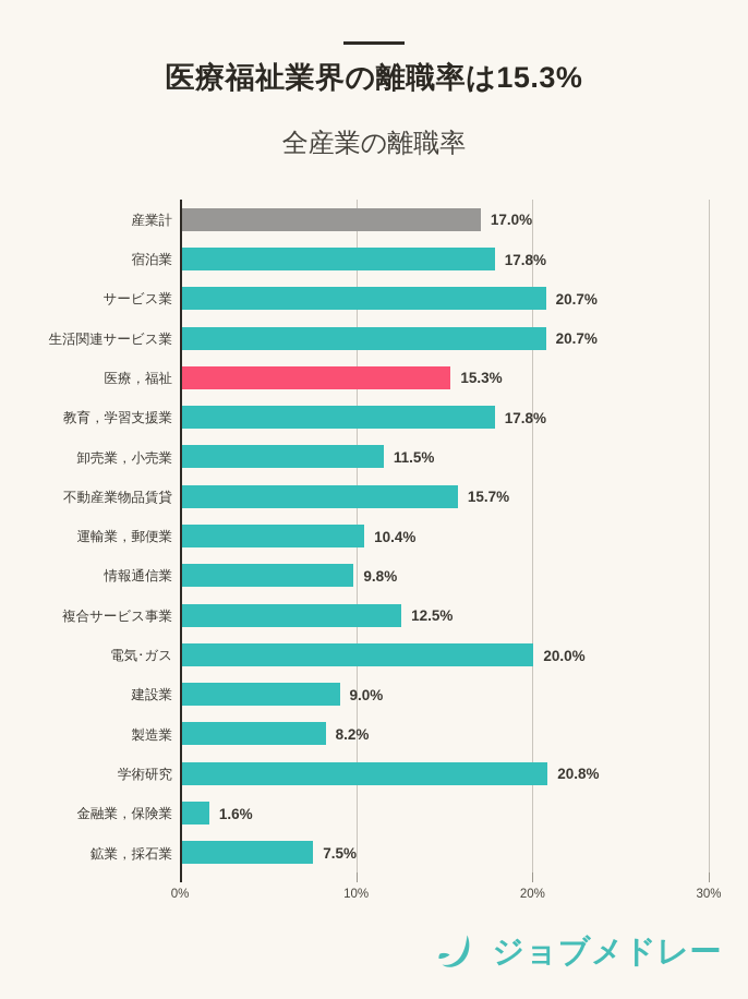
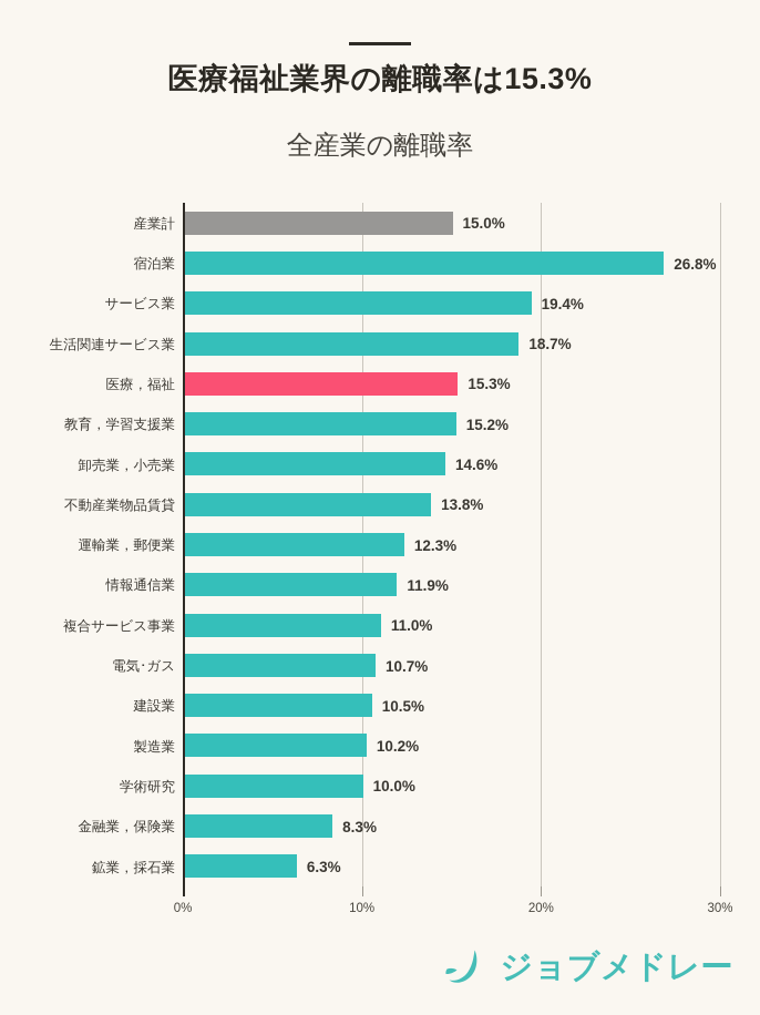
産業計: 17.0% -> 15.0%
宿泊業: 17.8% -> 26.8%
サービス業: 20.7% -> 19.4%
生活関連サービス業: 20.7% -> 18.7%
教育，学習支援業: 17.8% -> 15.2%
卸売業，小売業: 11.5% -> 14.6%
不動産業物品賃貸: 15.7% -> 13.8%
運輸業，郵便業: 10.4% -> 12.3%
情報通信業: 9.8% -> 11.9%
複合サービス事業: 12.5% -> 11.0%
電気･ガス: 20.0% -> 10.7%
建設業: 9.0% -> 10.5%
製造業: 8.2% -> 10.2%
学術研究: 20.8% -> 10.0%
金融業，保険業: 1.6% -> 8.3%
鉱業，採石業: 7.5% -> 6.3%
